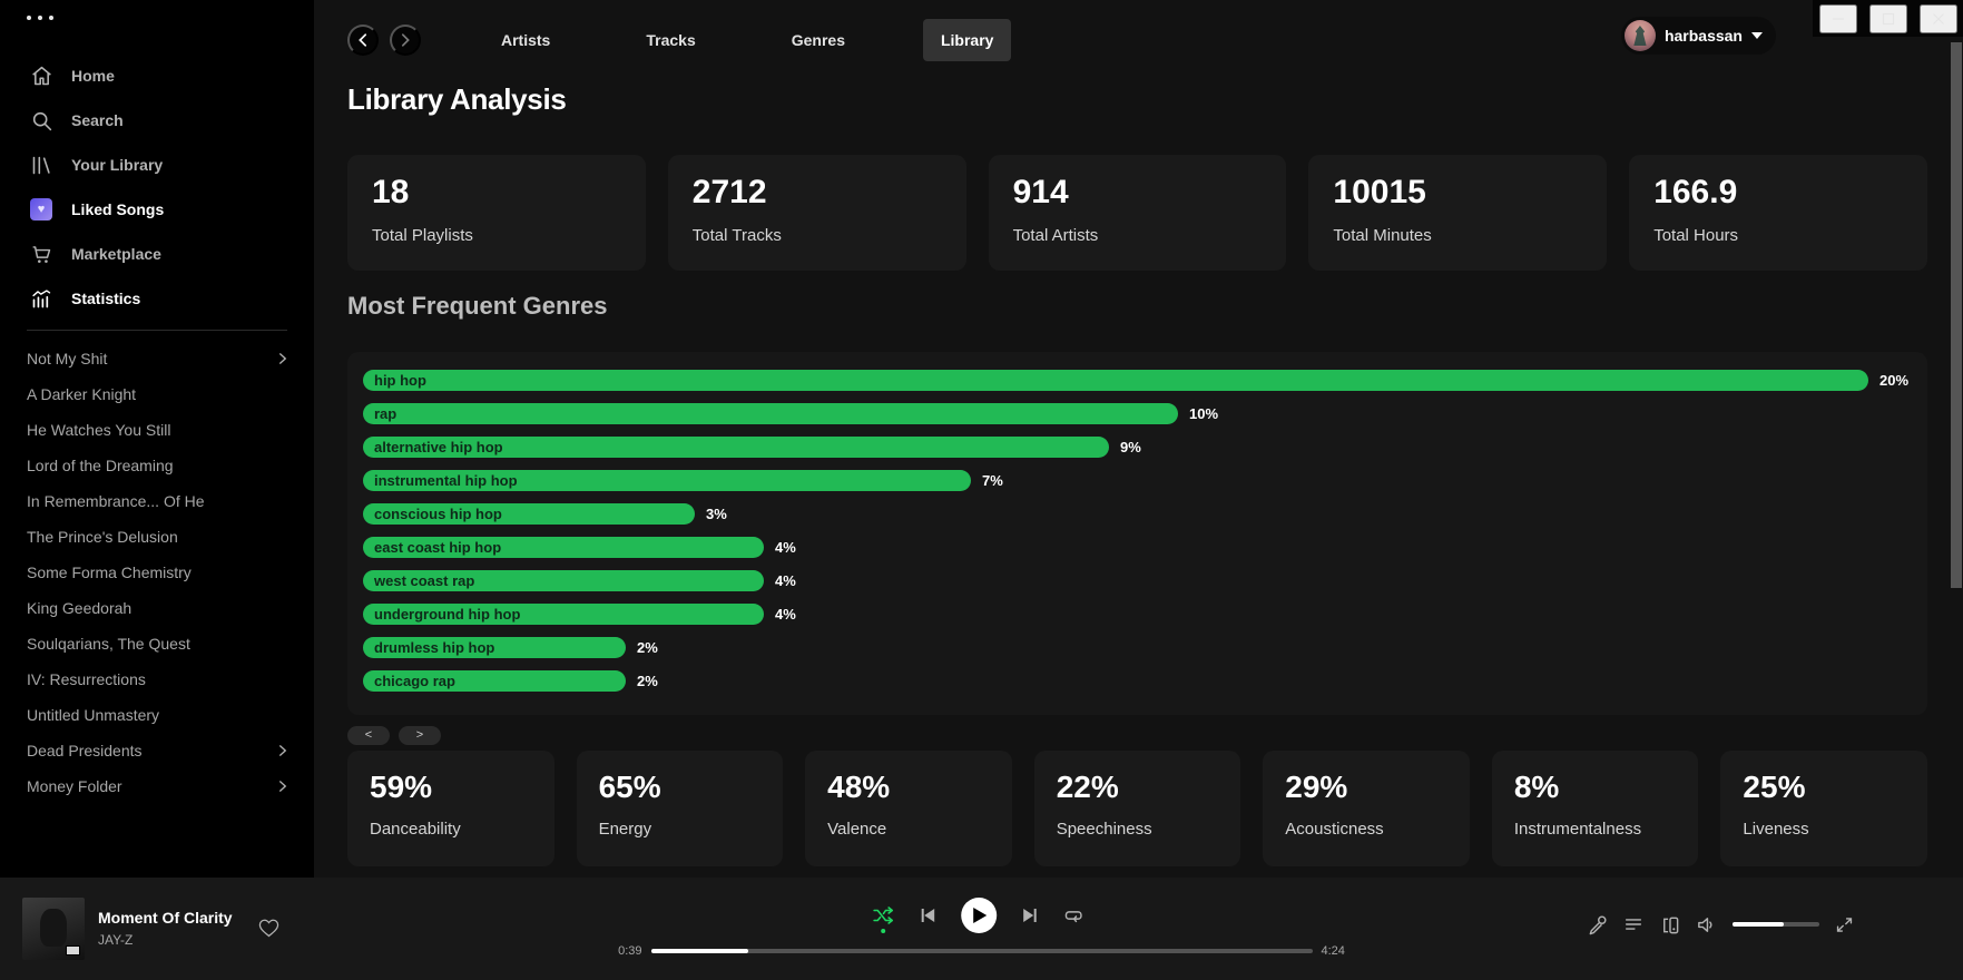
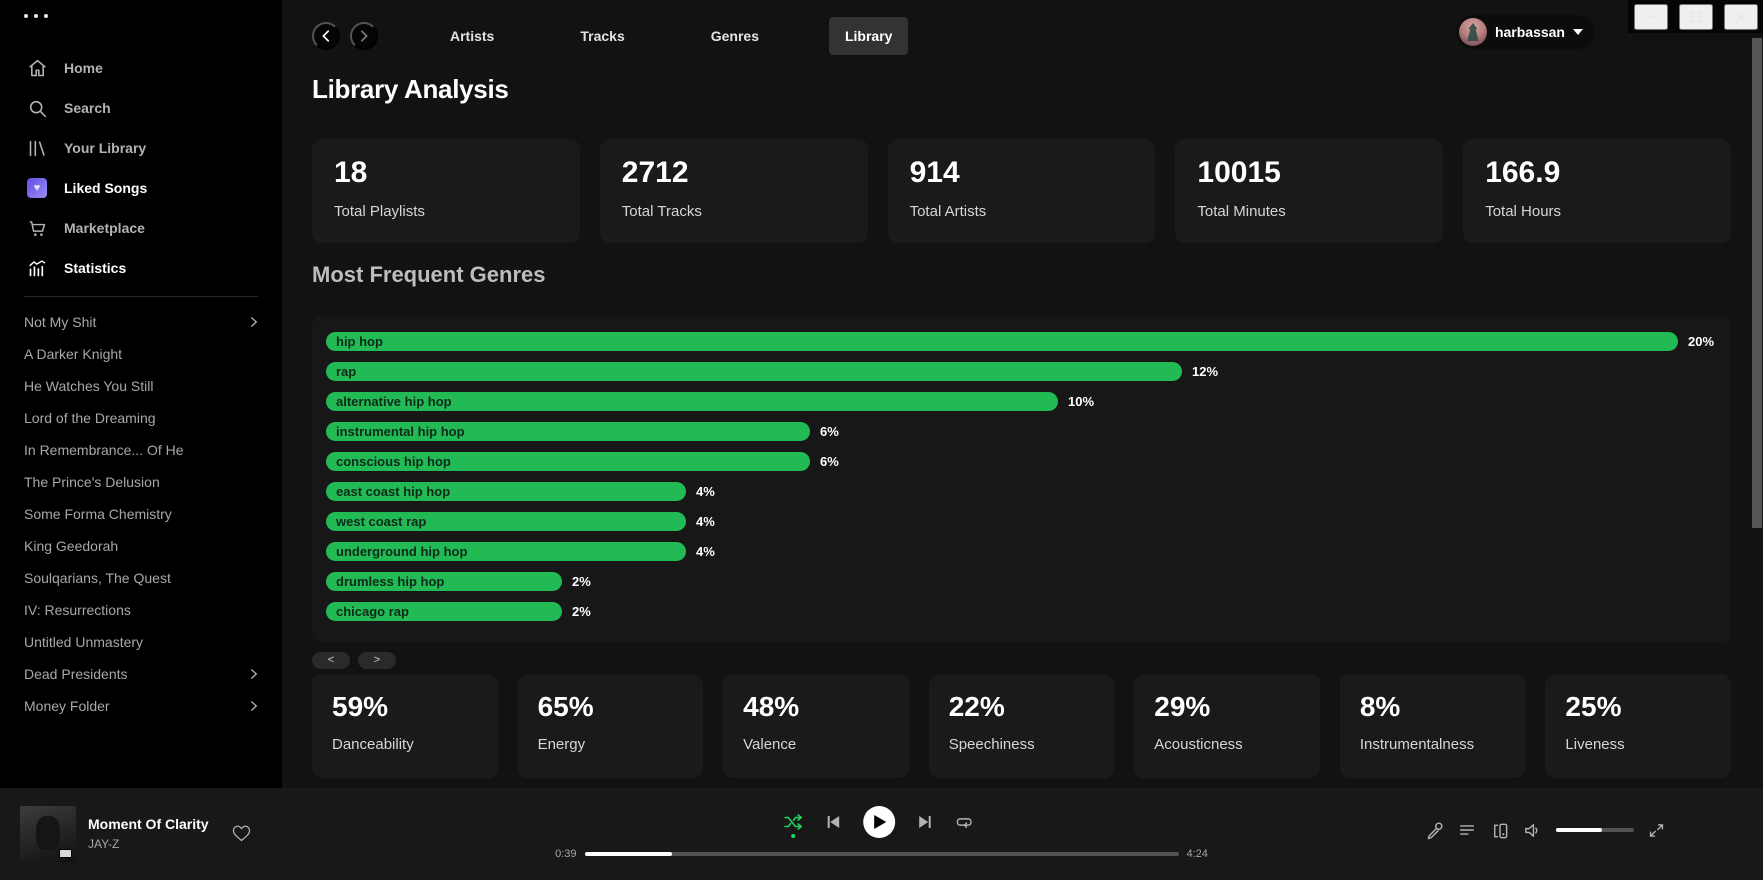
rap: 10% -> 12%
alternative hip hop: 9% -> 10%
instrumental hip hop: 7% -> 6%
conscious hip hop: 3% -> 6%
